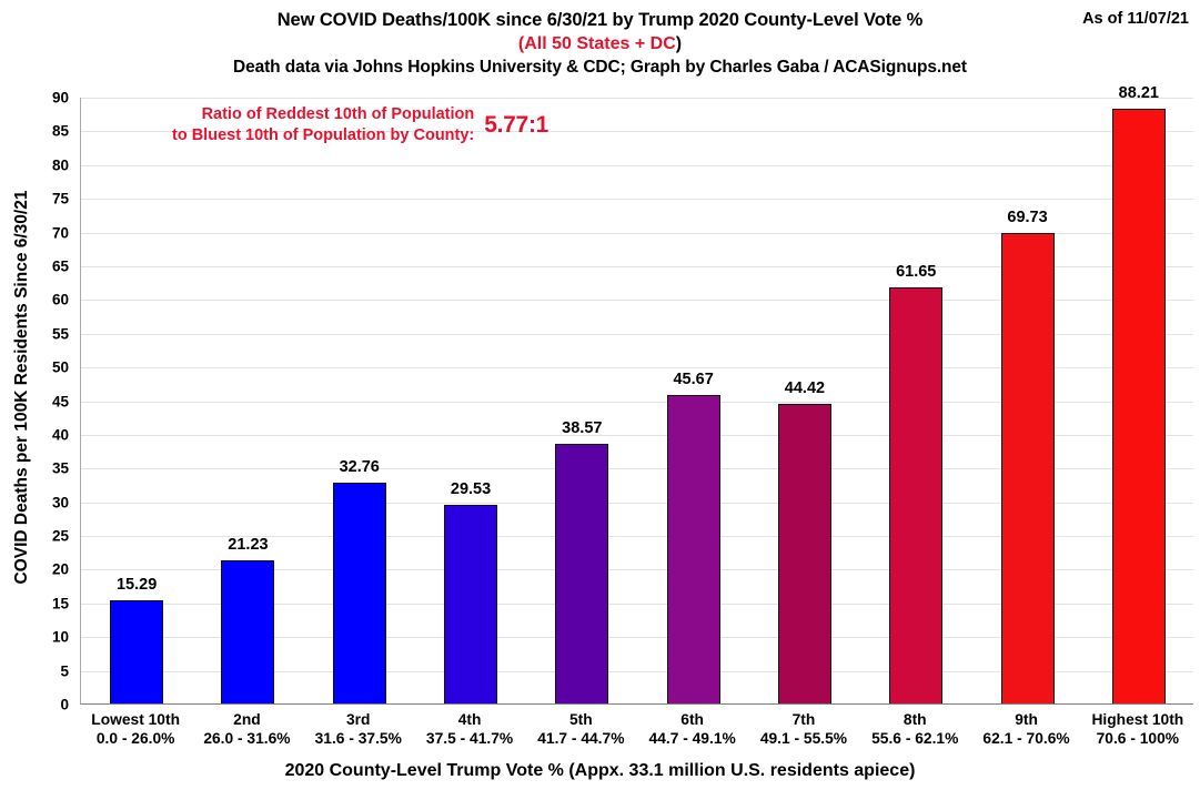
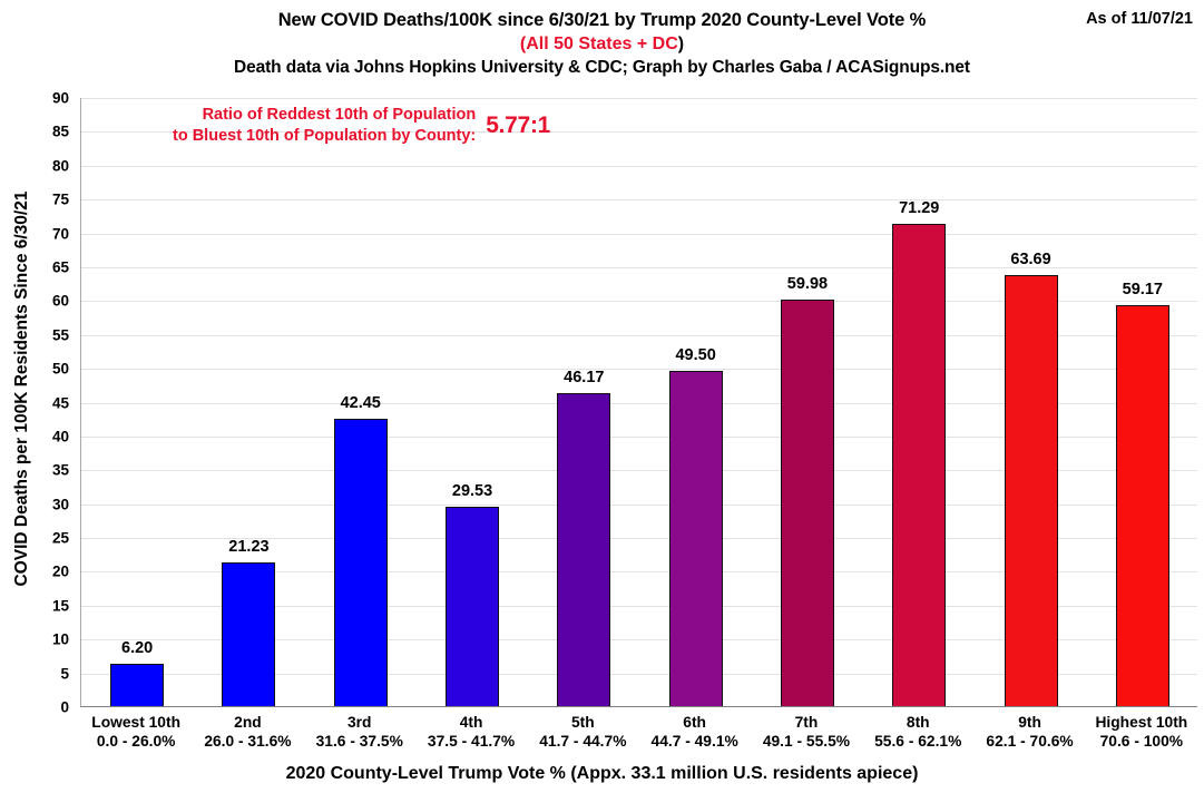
Lowest 10th: 15.29 -> 6.20
3rd: 32.76 -> 42.45
5th: 38.57 -> 46.17
6th: 45.67 -> 49.50
7th: 44.42 -> 59.98
8th: 61.65 -> 71.29
9th: 69.73 -> 63.69
Highest 10th: 88.21 -> 59.17
